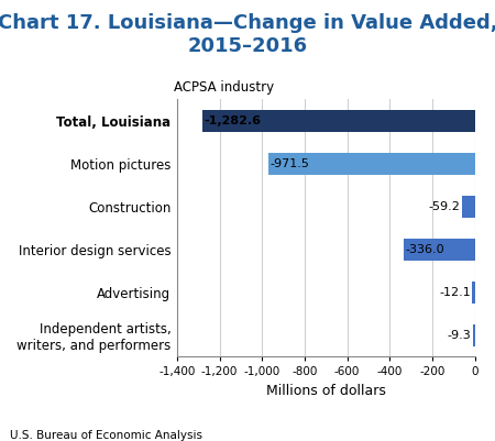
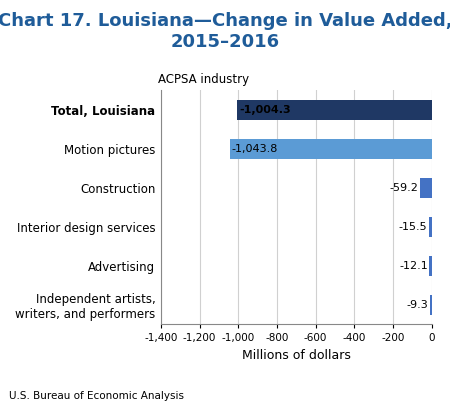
Total, Louisiana: -1,282.6 -> -1,004.3
Motion pictures: -971.5 -> -1,043.8
Interior design services: -336.0 -> -15.5
